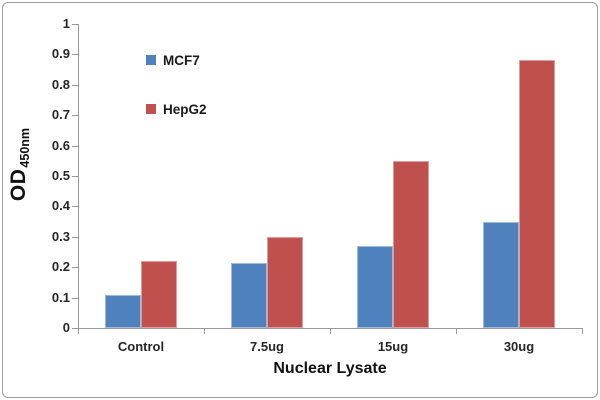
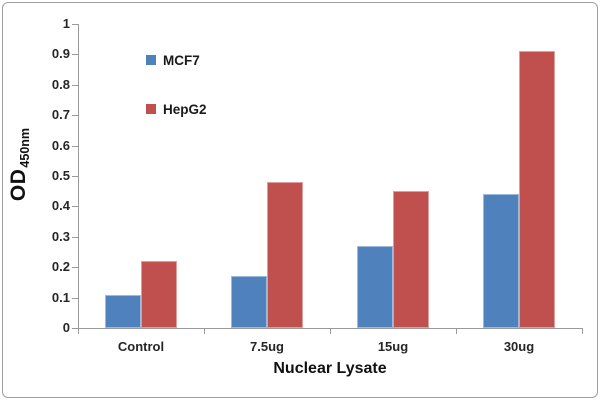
MCF7/7.5ug: 0.21 -> 0.17
HepG2/7.5ug: 0.30 -> 0.48
HepG2/15ug: 0.55 -> 0.45
MCF7/30ug: 0.35 -> 0.44
HepG2/30ug: 0.88 -> 0.91
